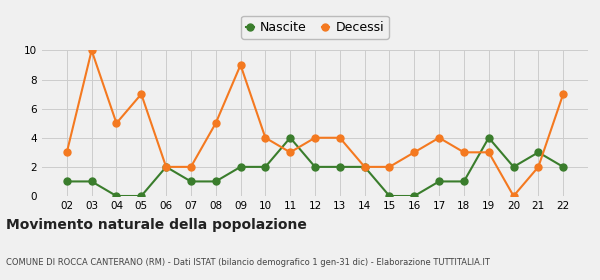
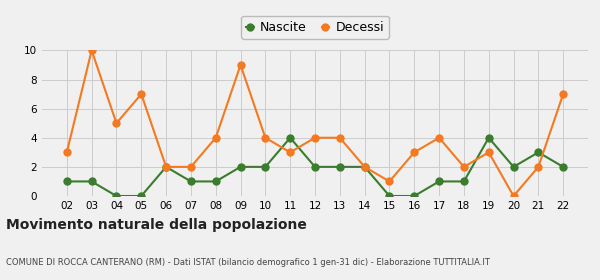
Decessi/08: 5 -> 4
Decessi/15: 2 -> 1
Decessi/18: 3 -> 2
